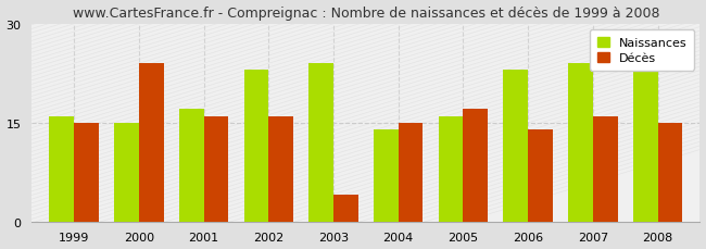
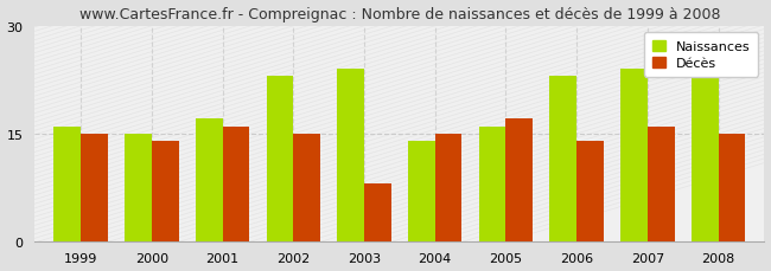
Décès/2000: 24 -> 14
Décès/2002: 16 -> 15
Décès/2003: 4 -> 8
